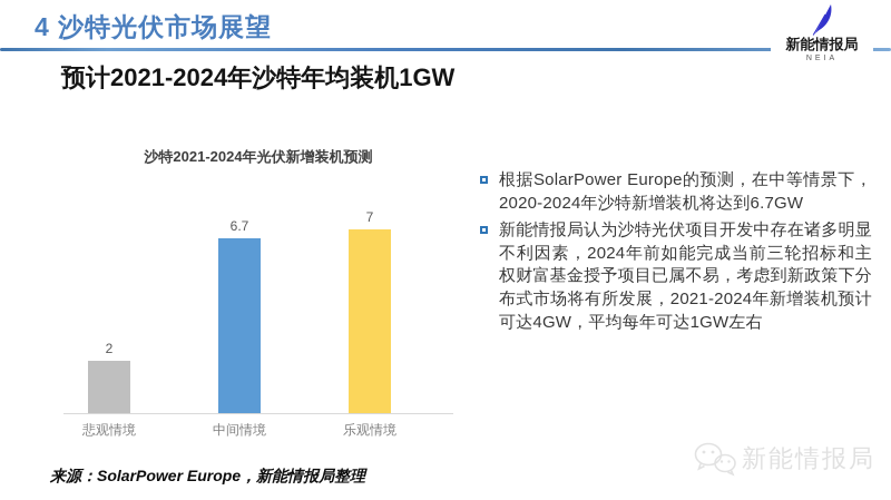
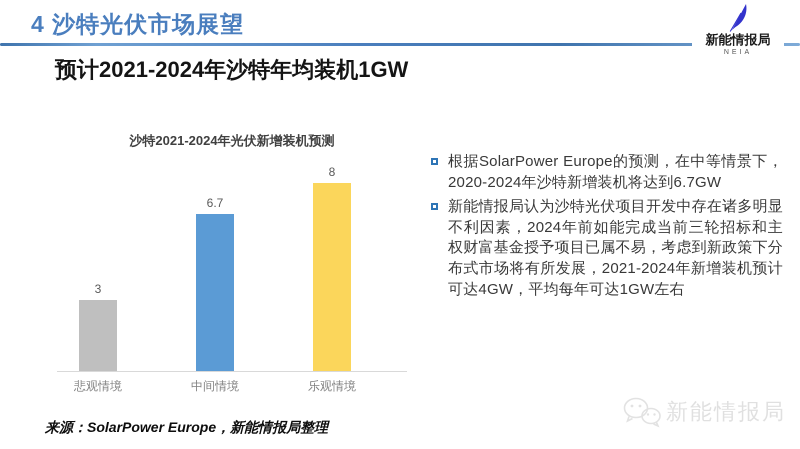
悲观情境: 2 -> 3
乐观情境: 7 -> 8
